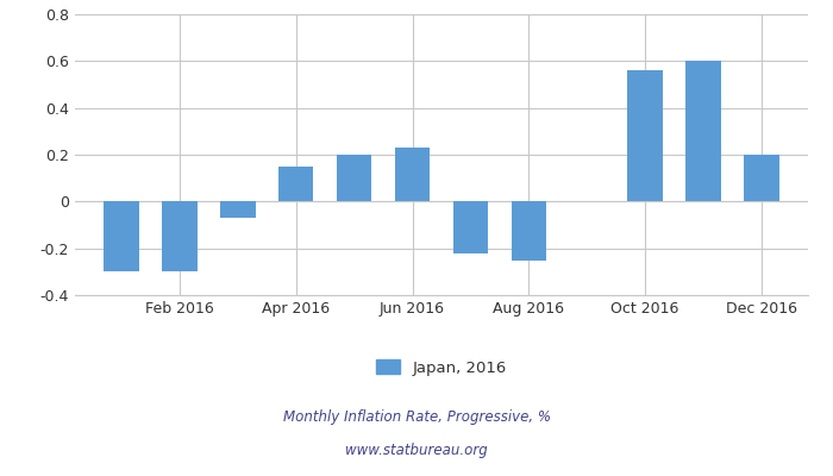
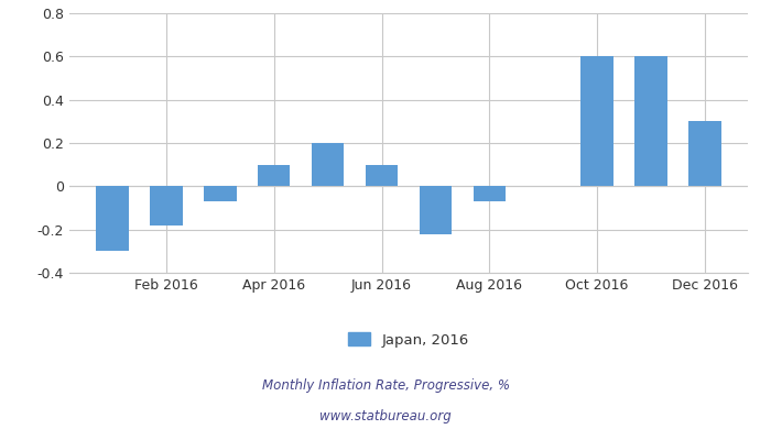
Feb 2016: -0.30 -> -0.18
Apr 2016: 0.15 -> 0.10
Jun 2016: 0.23 -> 0.10
Aug 2016: -0.25 -> -0.07
Oct 2016: 0.56 -> 0.60
Dec 2016: 0.20 -> 0.30
